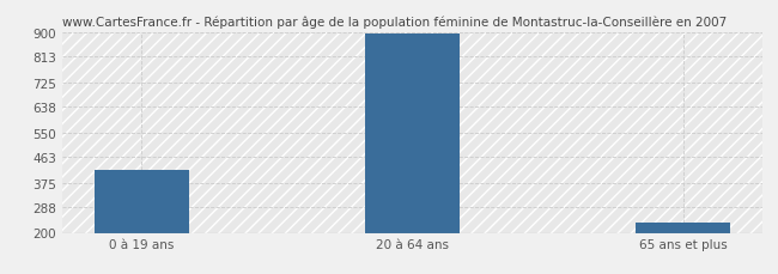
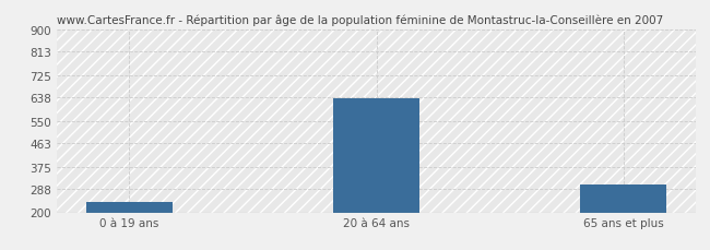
0 à 19 ans: 420 -> 240
20 à 64 ans: 893 -> 635
65 ans et plus: 237 -> 305
